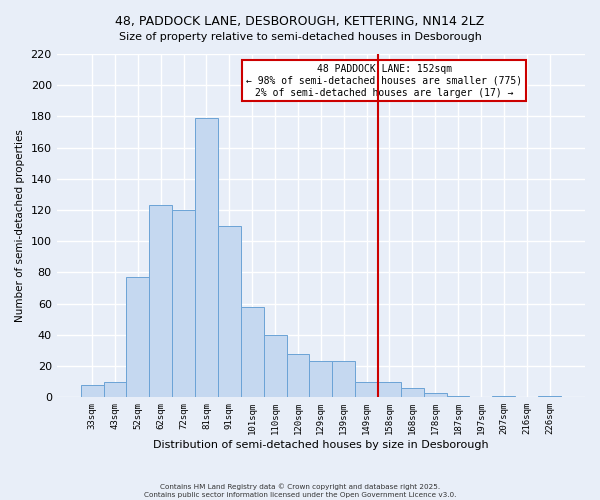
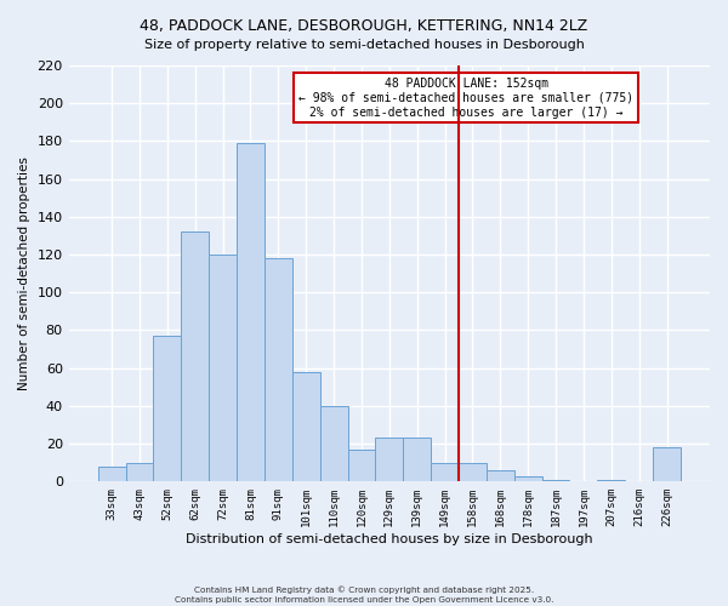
62sqm: 123 -> 132
91sqm: 110 -> 118
120sqm: 28 -> 17
226sqm: 1 -> 18
